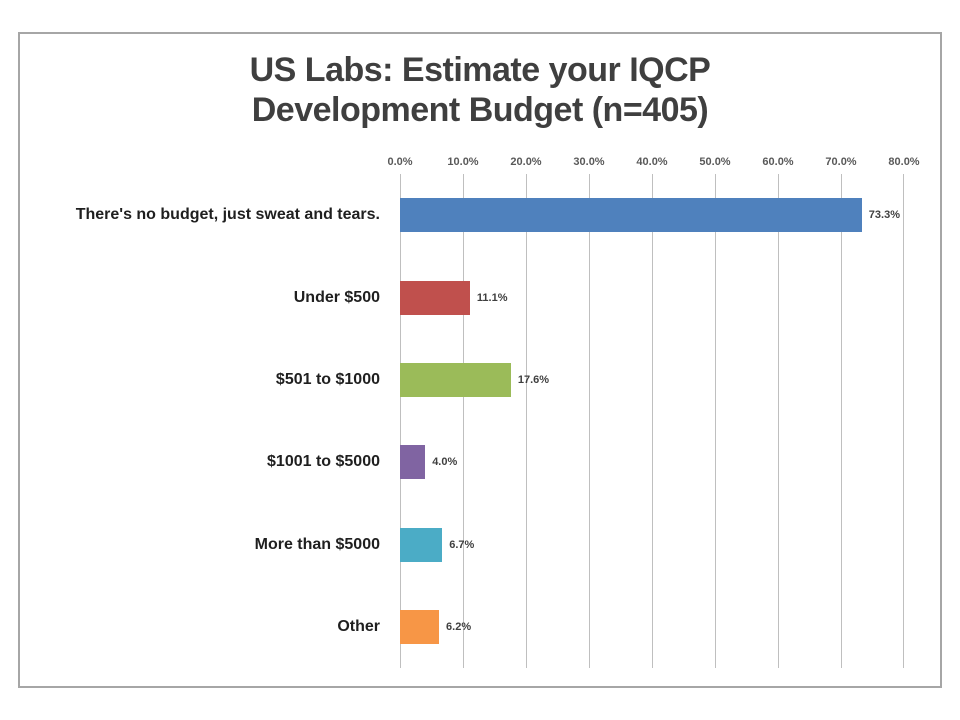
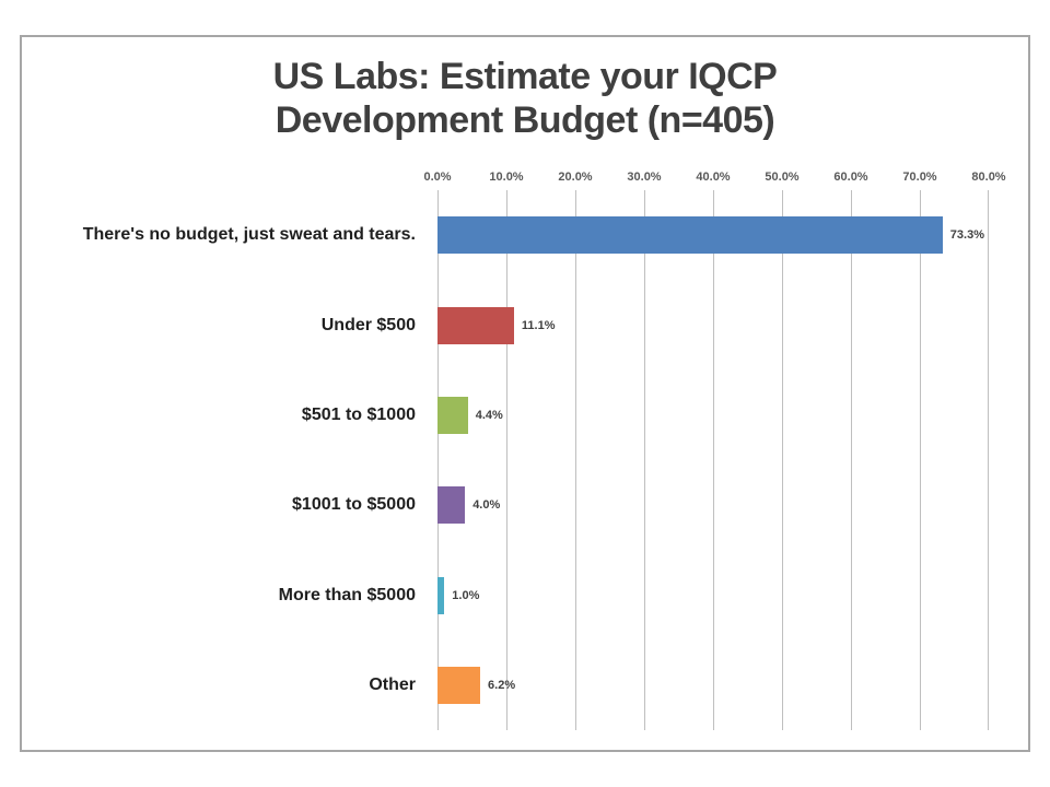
$501 to $1000: 17.6% -> 4.4%
More than $5000: 6.7% -> 1.0%
